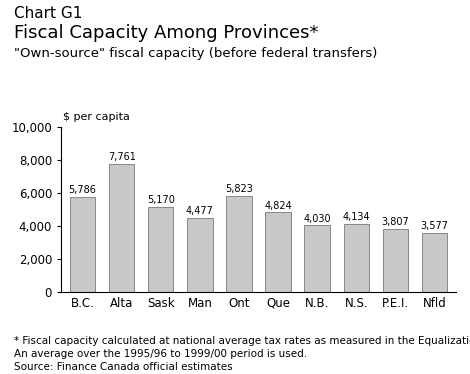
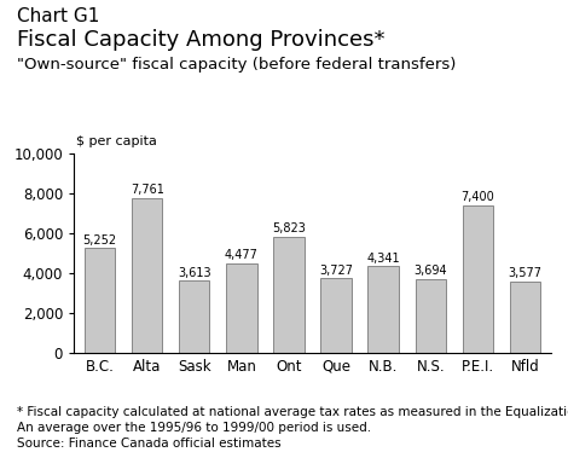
B.C.: 5,786 -> 5,252
Sask: 5,170 -> 3,613
Que: 4,824 -> 3,727
N.B.: 4,030 -> 4,341
N.S.: 4,134 -> 3,694
P.E.I.: 3,807 -> 7,400
